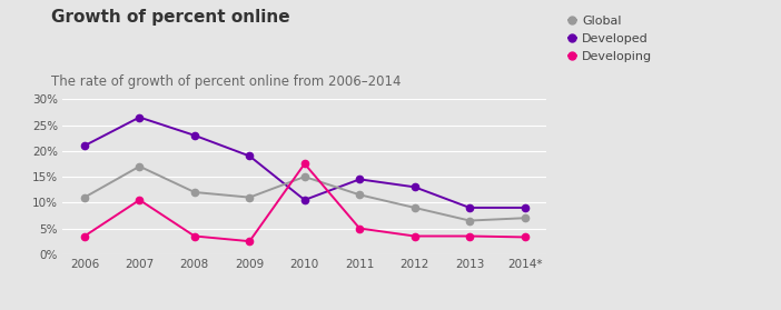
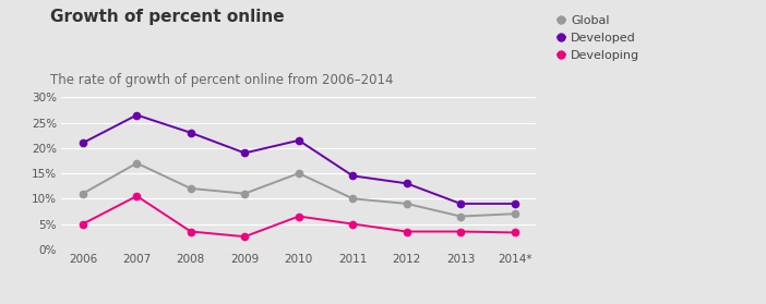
Developing/2006: 3.5% -> 5.0%
Developed/2010: 10.5% -> 21.5%
Developing/2010: 17.5% -> 6.5%
Global/2011: 11.5% -> 10.0%
